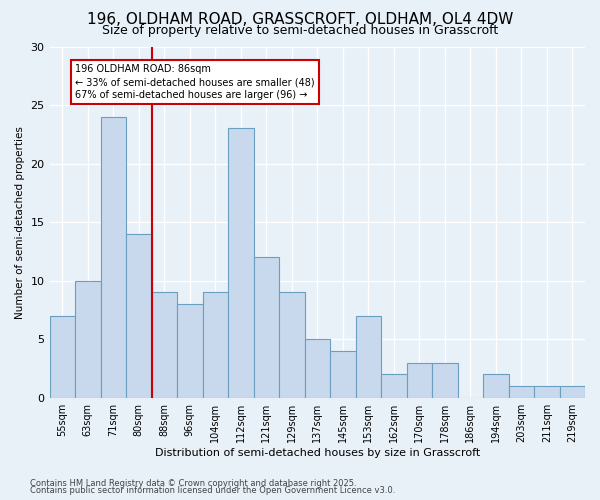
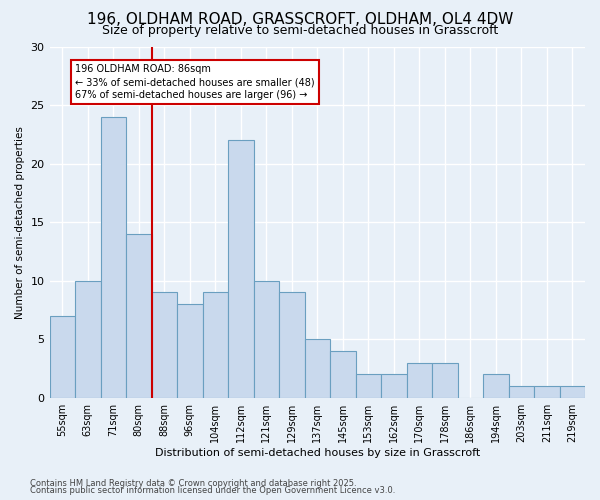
112sqm: 23 -> 22
121sqm: 12 -> 10
153sqm: 7 -> 2
